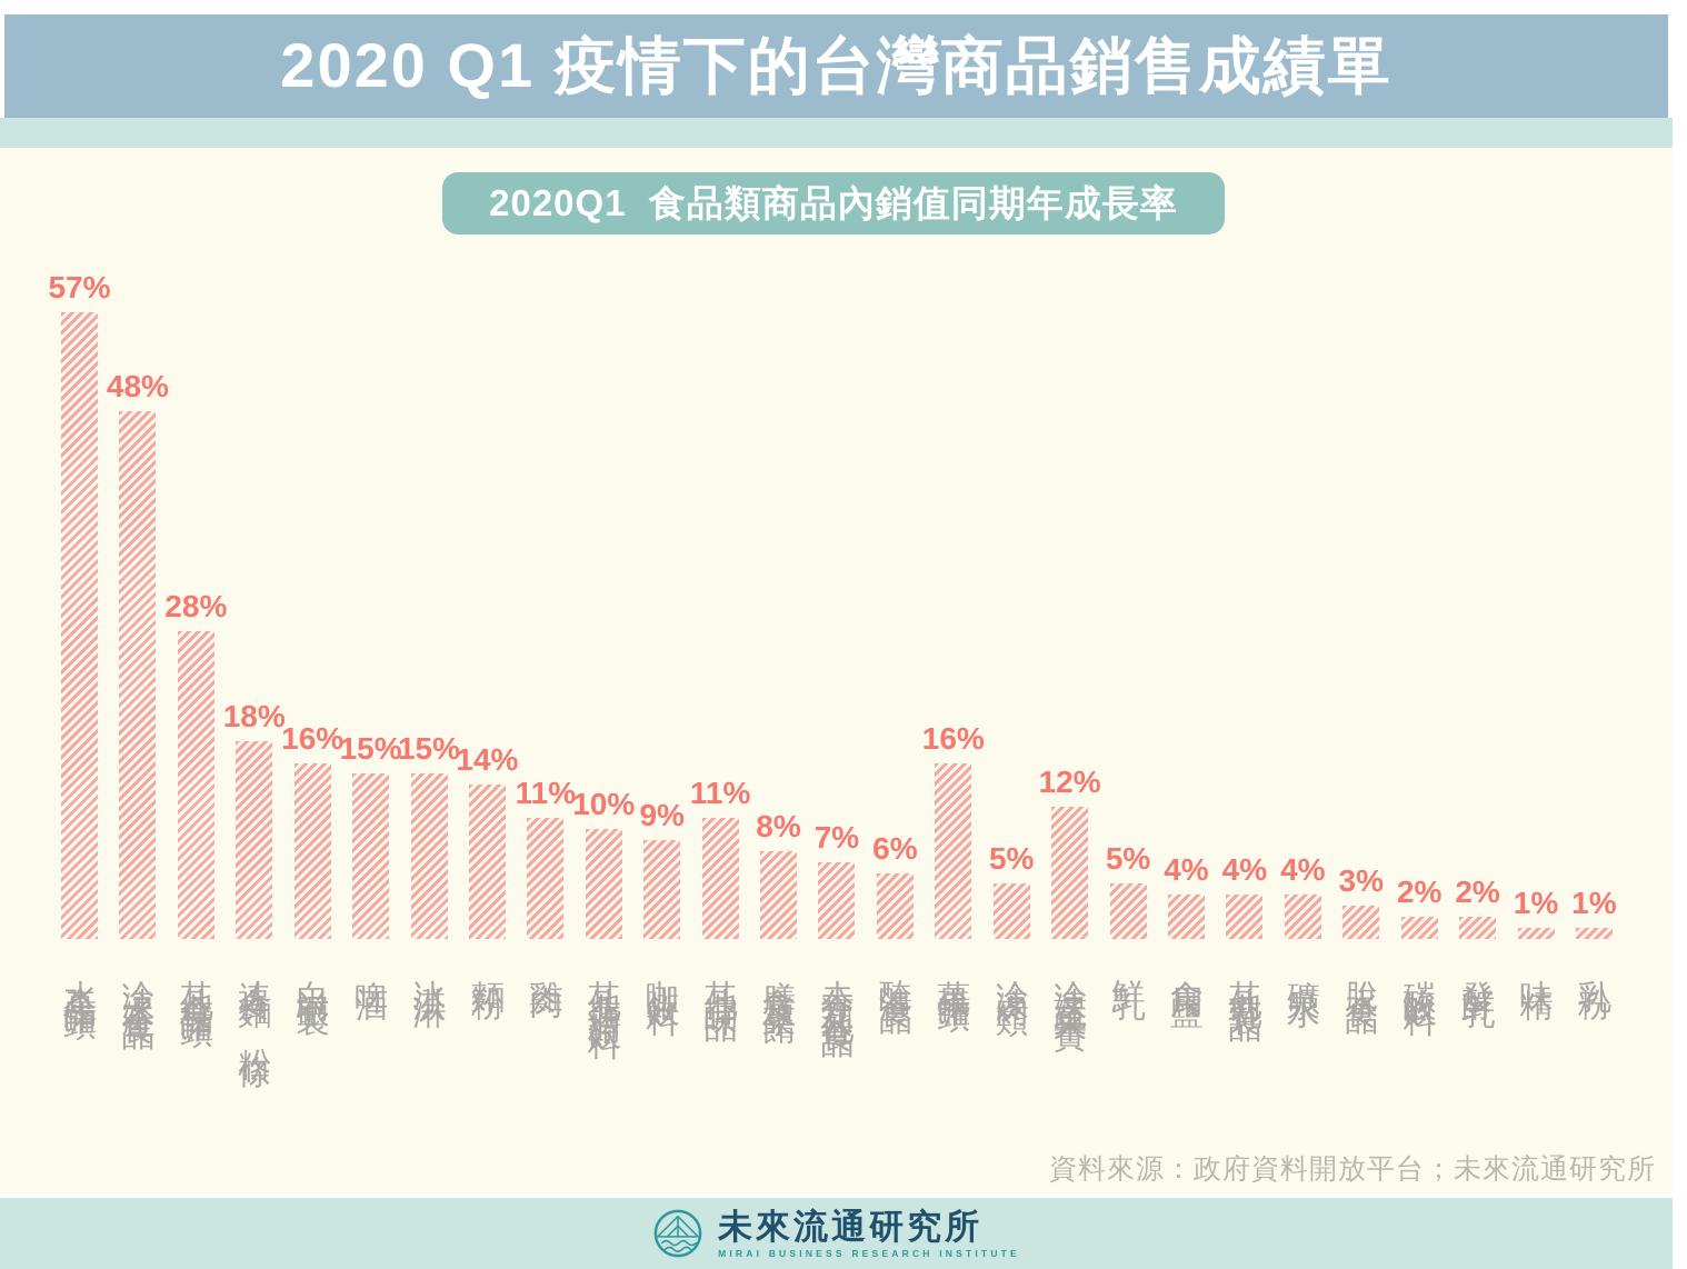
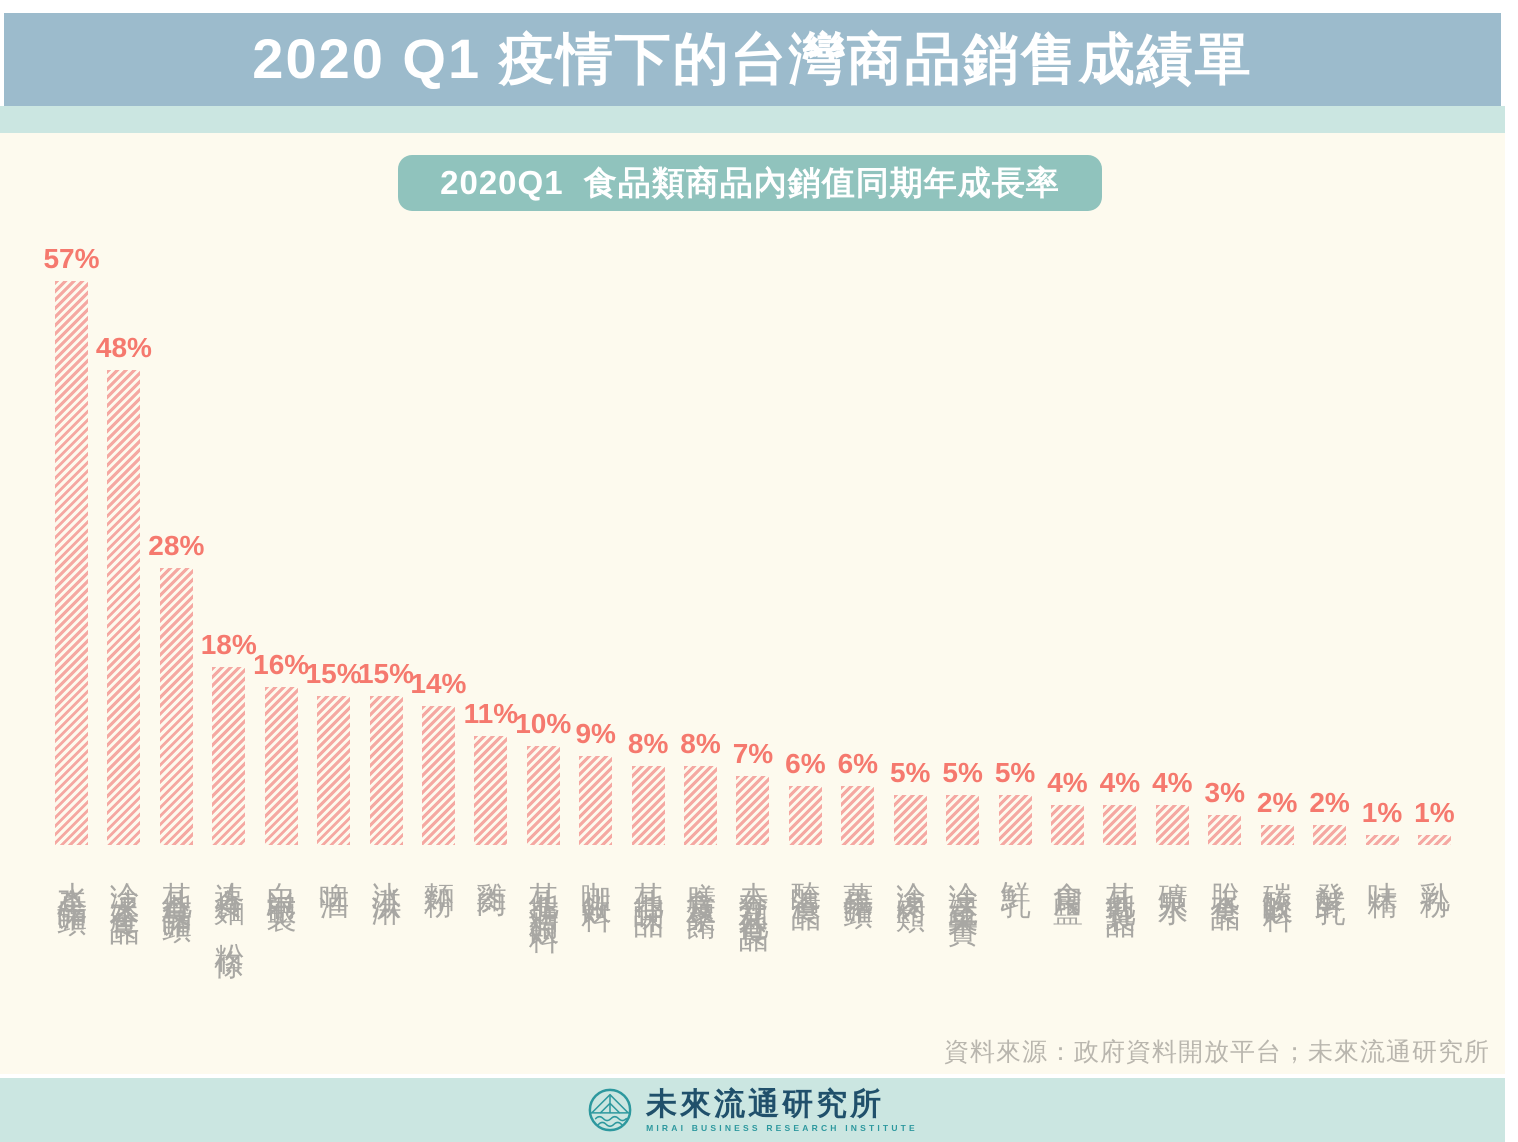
其他調味品: 11% -> 8%
蔬果罐頭: 16% -> 6%
冷凍蔬菜果實: 12% -> 5%
